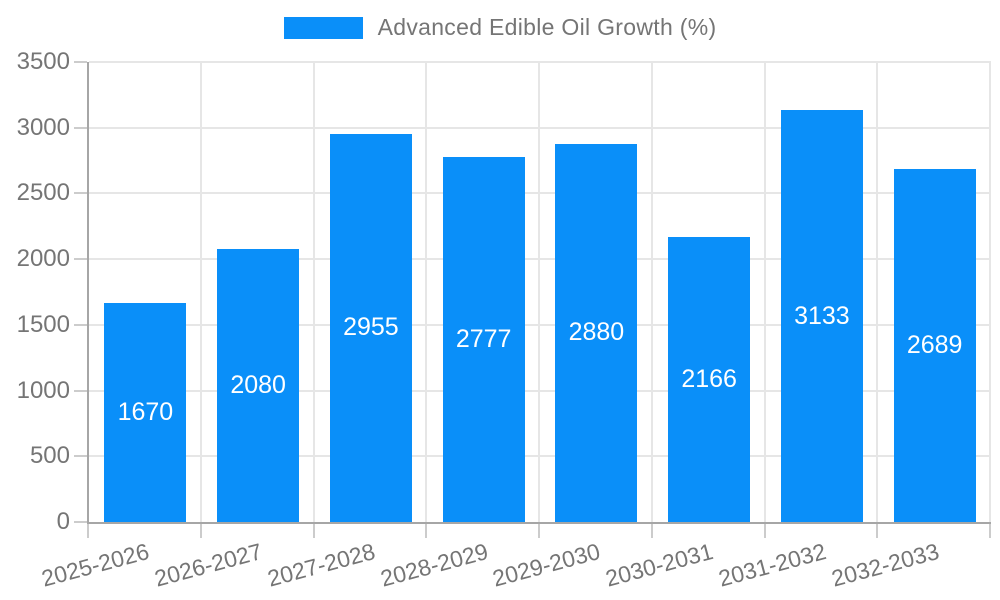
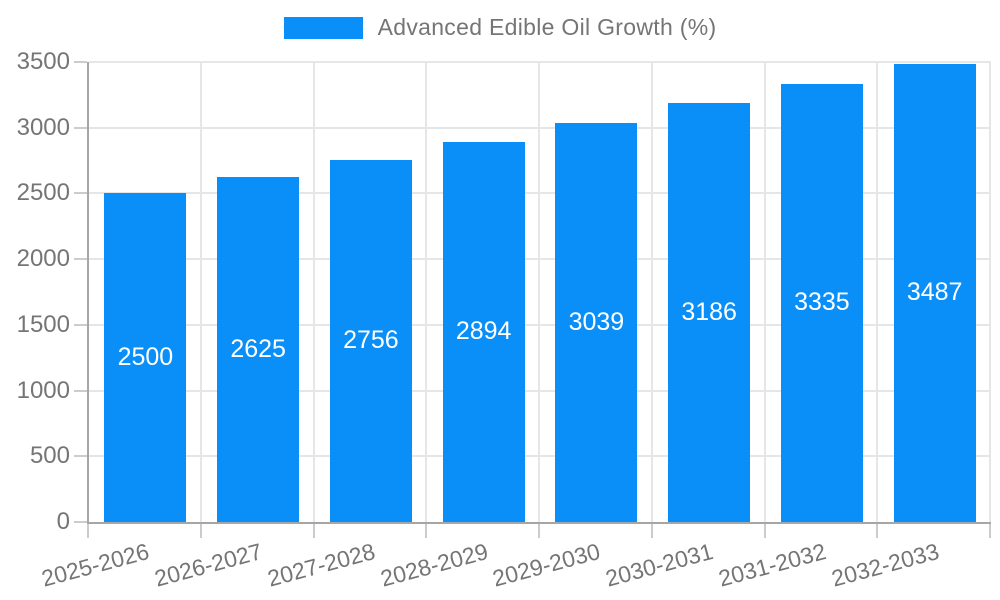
2025-2026: 1670 -> 2500
2026-2027: 2080 -> 2625
2027-2028: 2955 -> 2756
2028-2029: 2777 -> 2894
2029-2030: 2880 -> 3039
2030-2031: 2166 -> 3186
2031-2032: 3133 -> 3335
2032-2033: 2689 -> 3487
